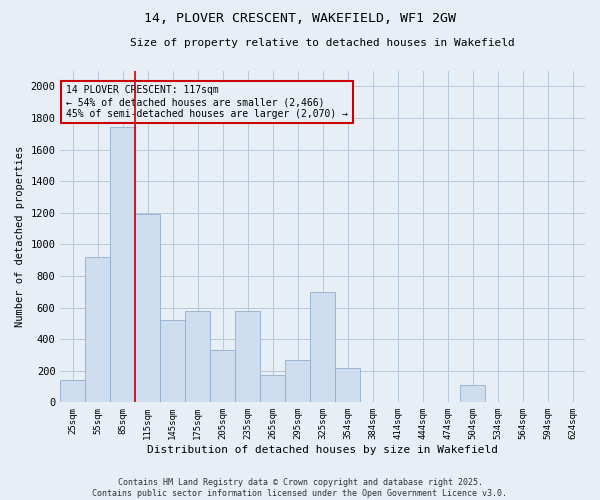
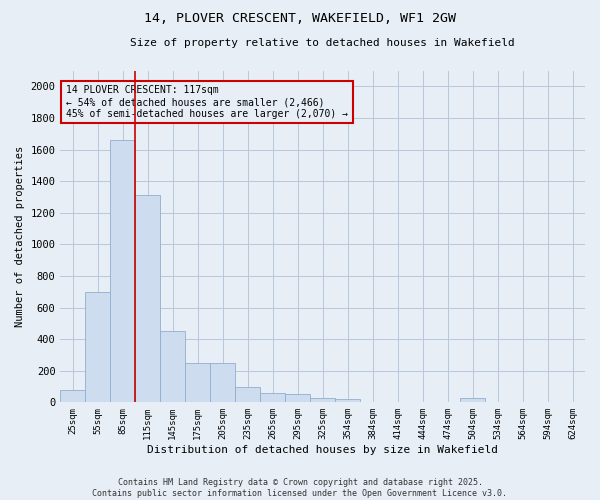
25sqm: 140 -> 80
55sqm: 920 -> 700
85sqm: 1740 -> 1660
115sqm: 1190 -> 1310
145sqm: 520 -> 450
175sqm: 580 -> 250
205sqm: 330 -> 250
235sqm: 580 -> 100
265sqm: 170 -> 60
295sqm: 270 -> 50
325sqm: 700 -> 30
354sqm: 220 -> 20
504sqm: 110 -> 30
